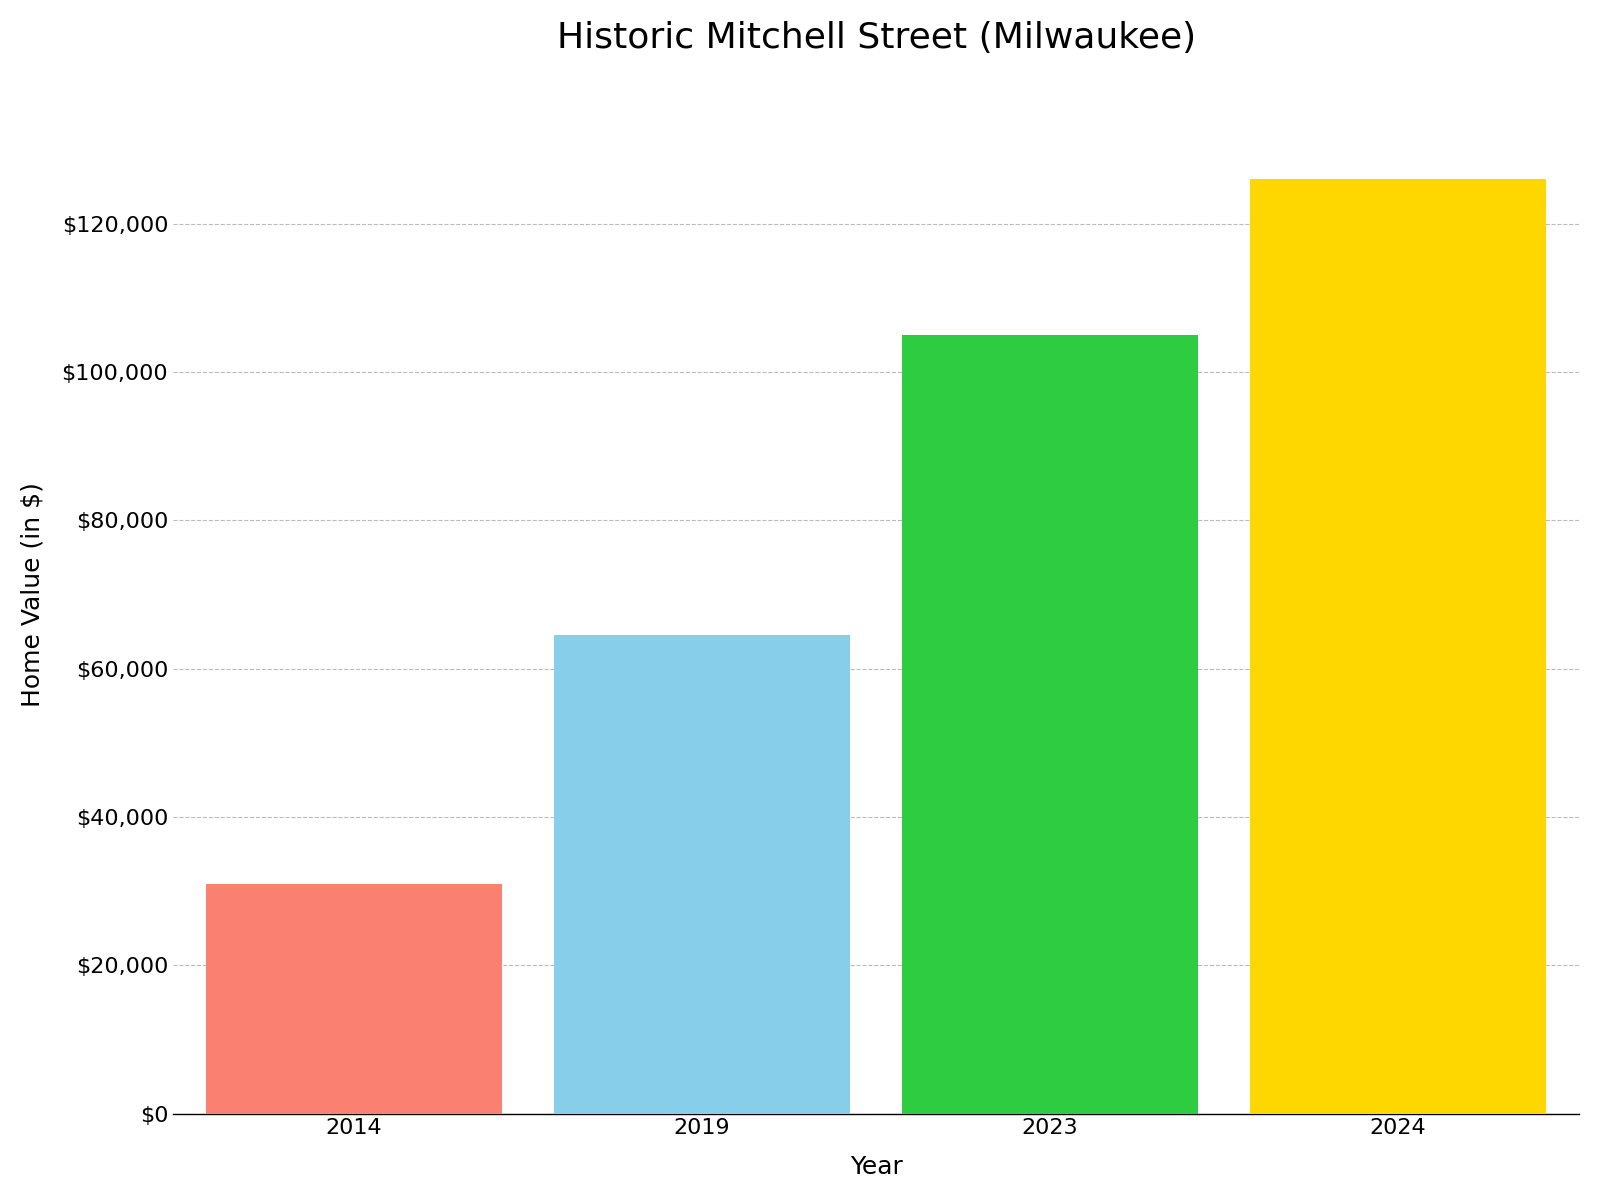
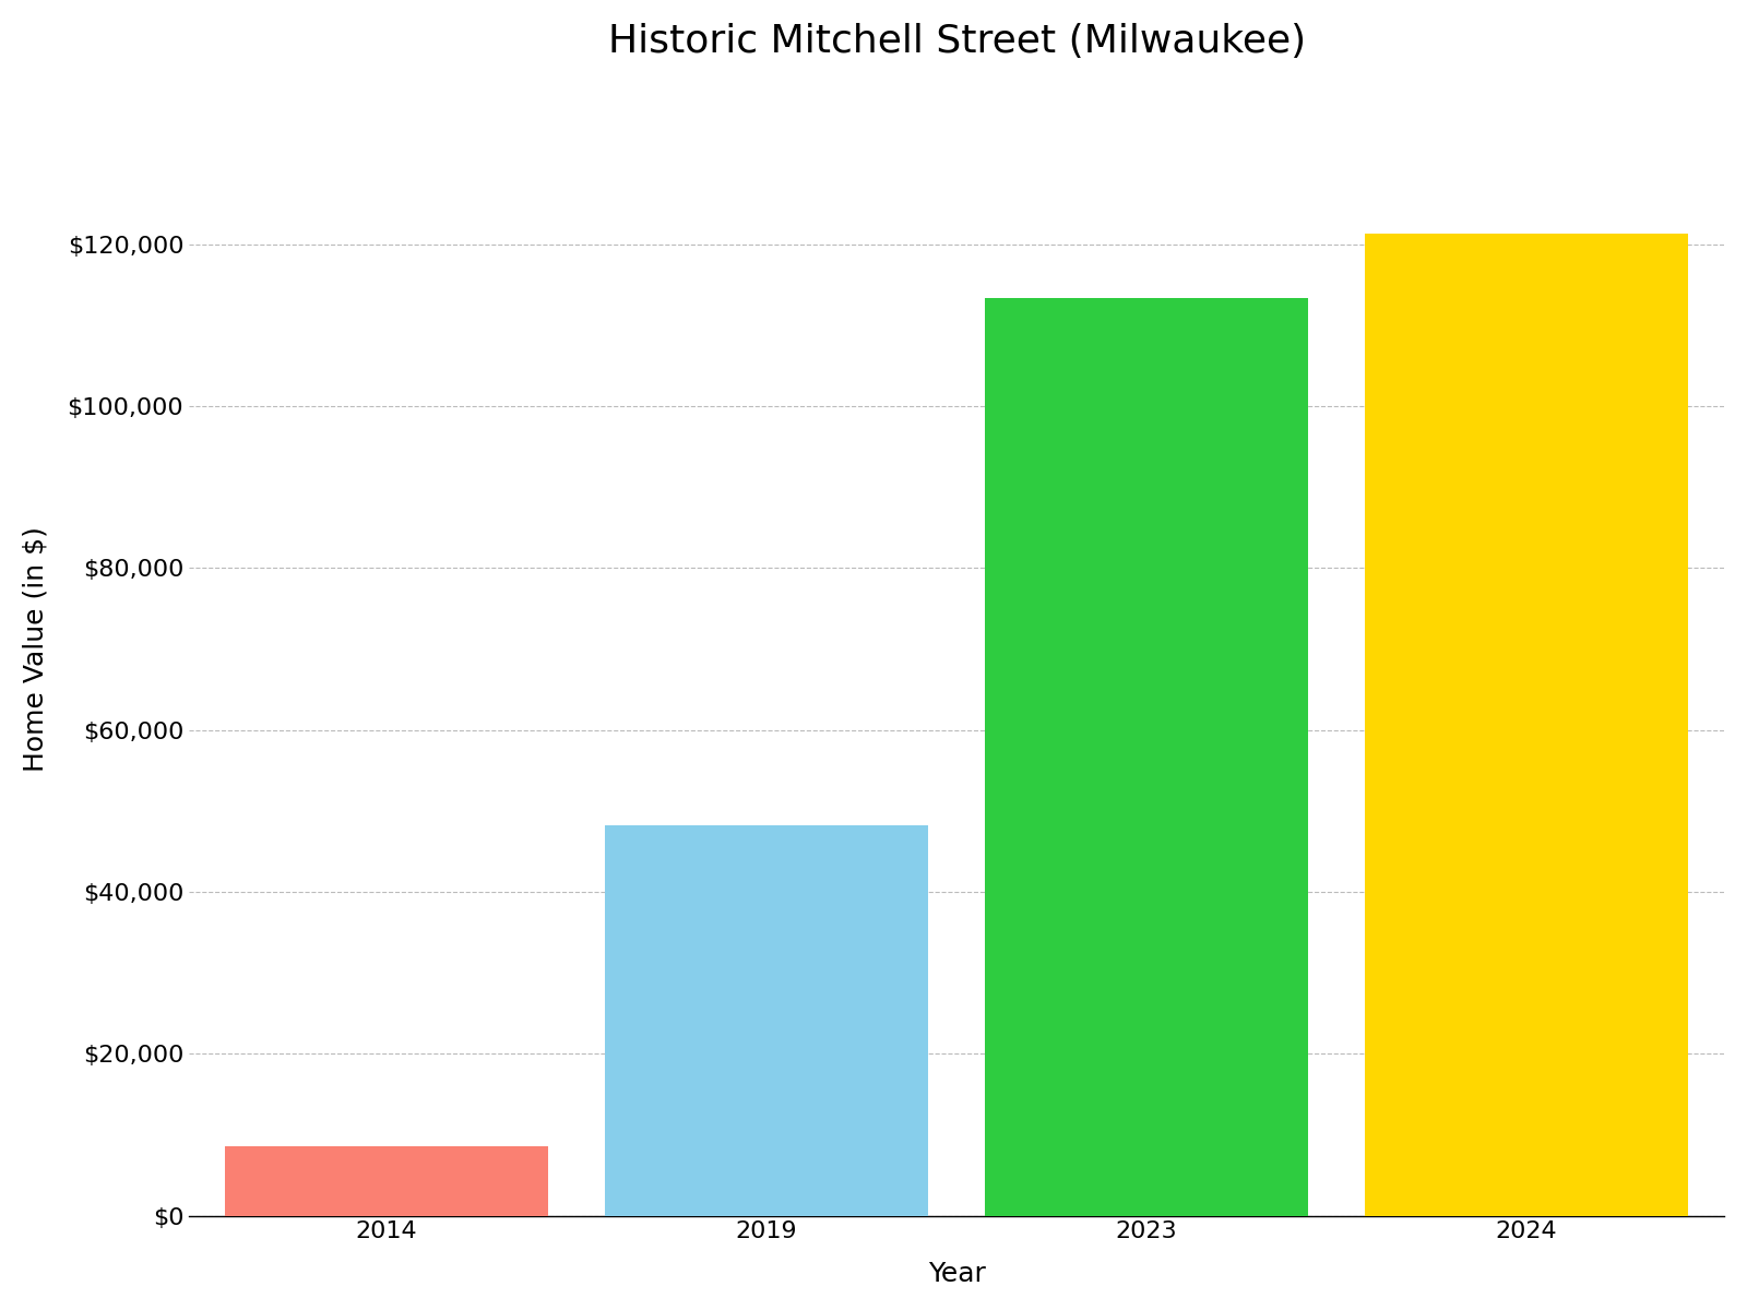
2014: $31,000 -> $8,600
2019: $64,500 -> $48,200
2023: $105,000 -> $113,400
2024: $126,000 -> $121,400
